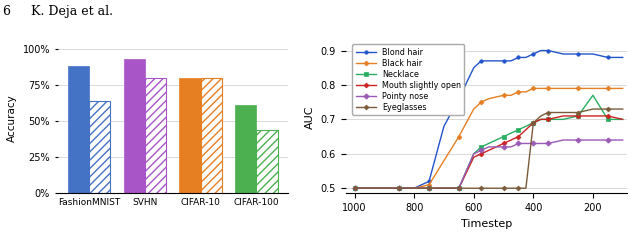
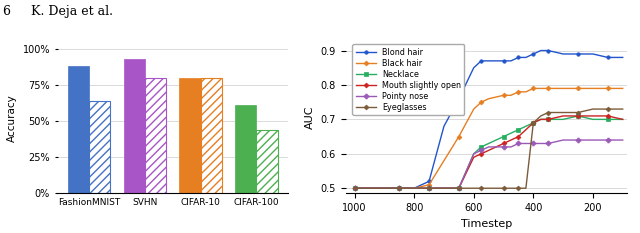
Necklace/200: 0.77 -> 0.70
